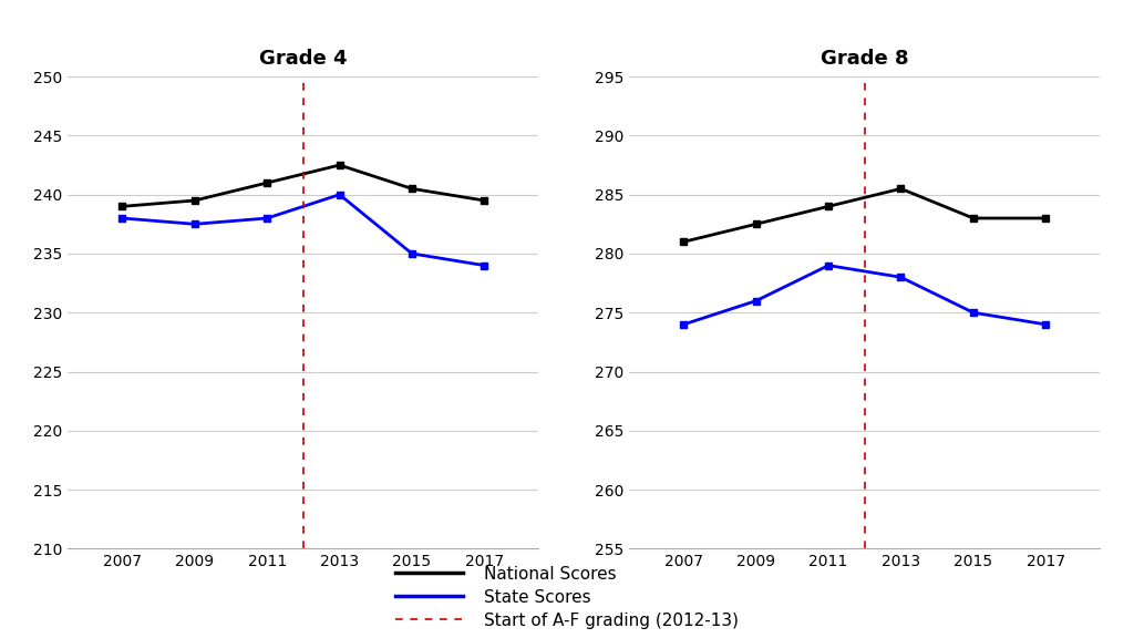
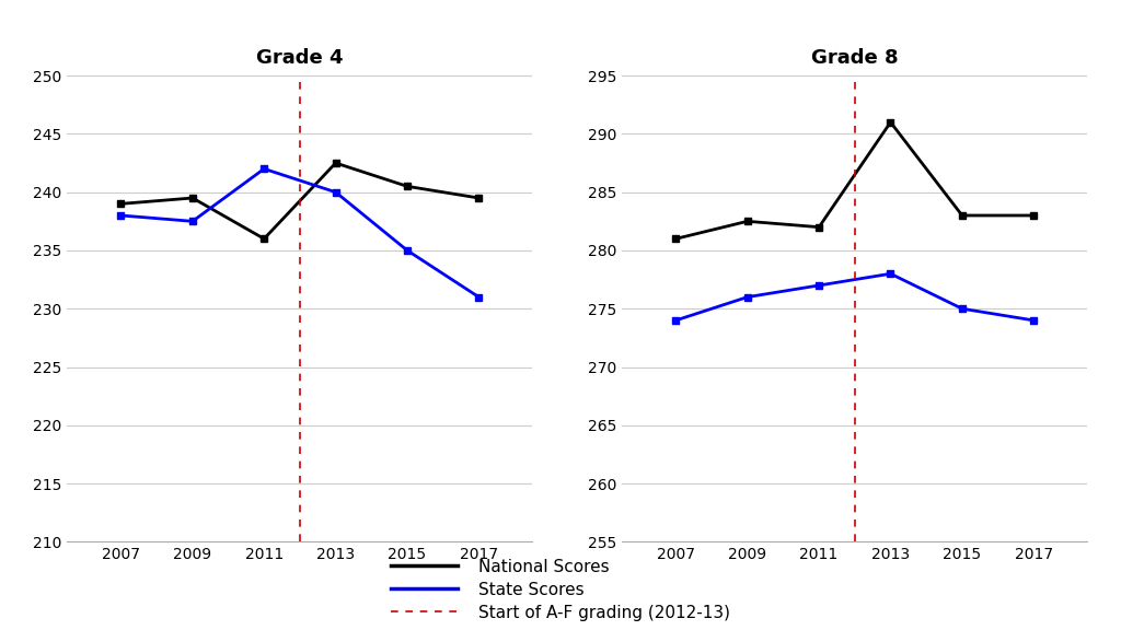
Grade 4/National Scores/2011: 241.0 -> 236.0
Grade 4/State Scores/2011: 238.0 -> 242.0
Grade 4/State Scores/2017: 234.0 -> 231.0
Grade 8/National Scores/2011: 284.0 -> 282.0
Grade 8/State Scores/2011: 279 -> 277
Grade 8/National Scores/2013: 285.5 -> 291.0
